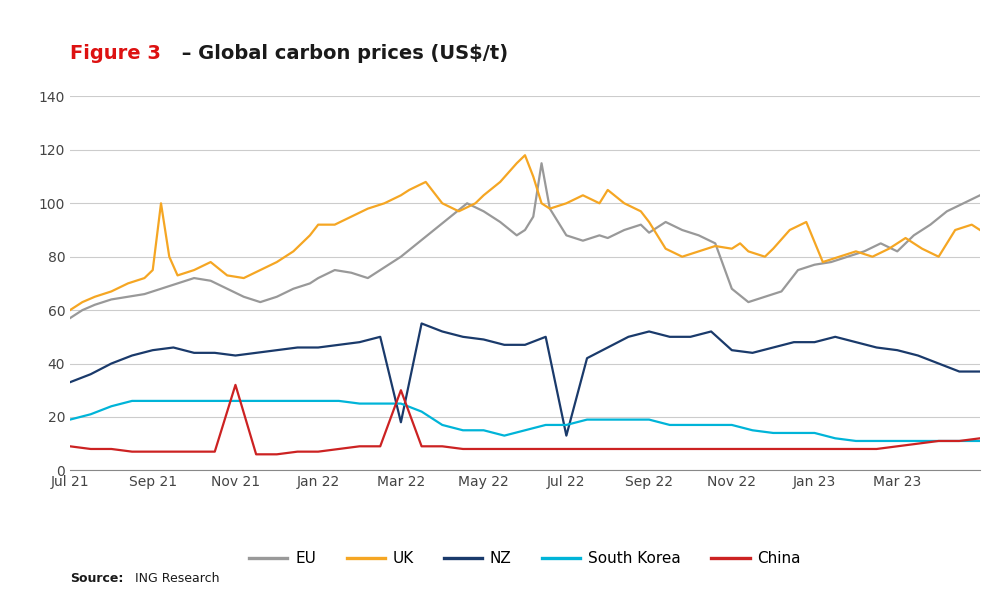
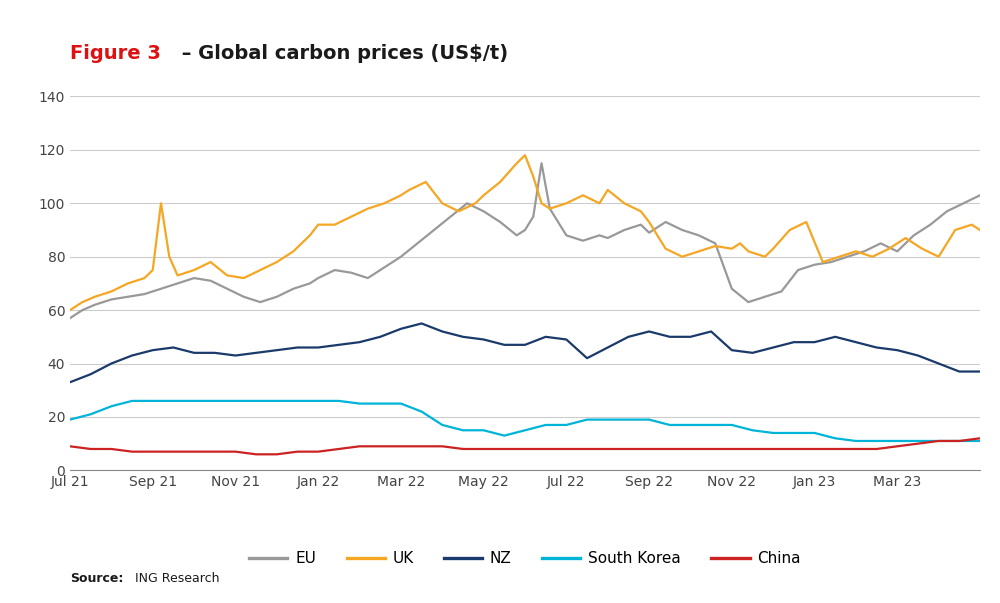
China/Nov 21: 32 -> 7
NZ/Mar 22: 18 -> 53
China/Mar 22: 30 -> 9
NZ/Jul 22: 13 -> 49
